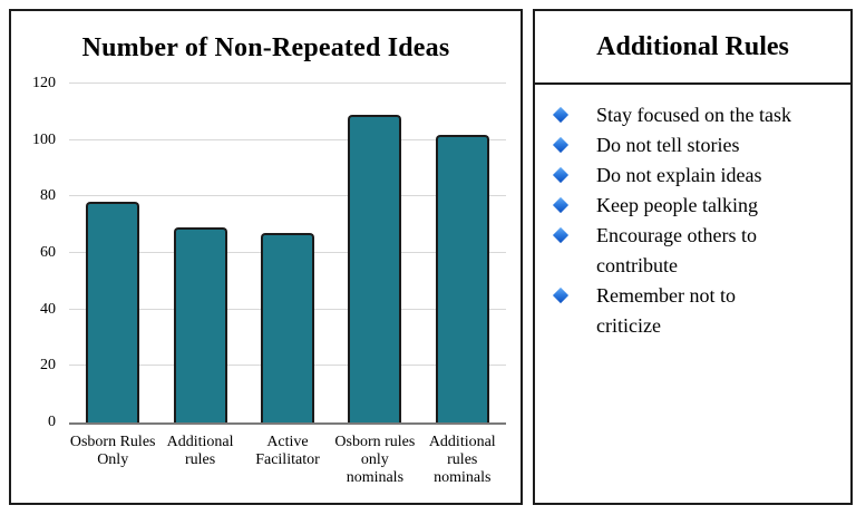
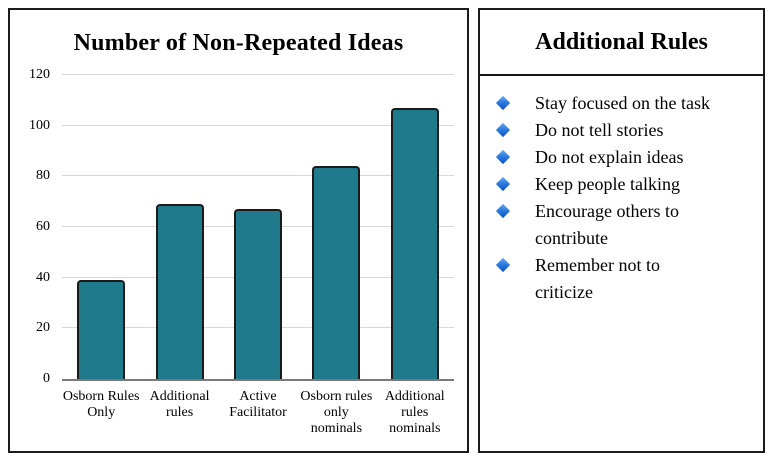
Osborn Rules Only: 78 -> 39
Osborn rules only nominals: 109 -> 84
Additional rules nominals: 102 -> 107
